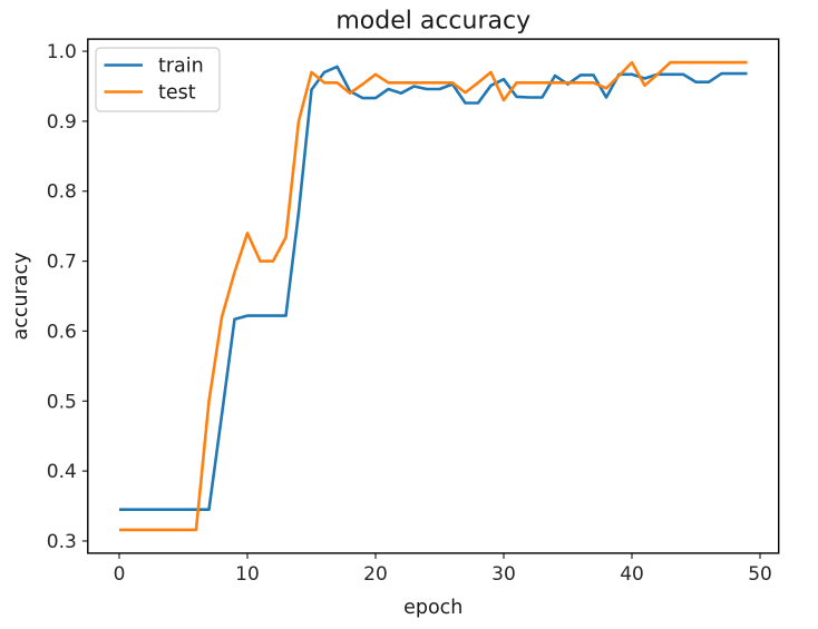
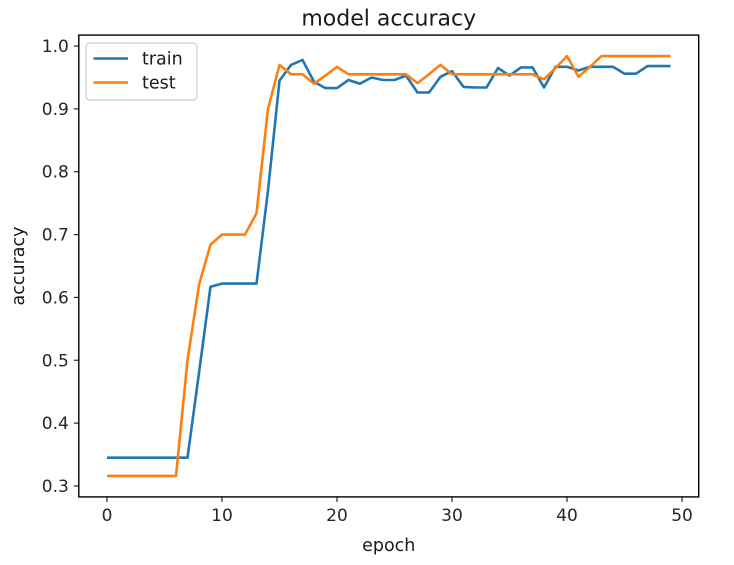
test/10: 0.74 -> 0.70
test/30: 0.93 -> 0.95
